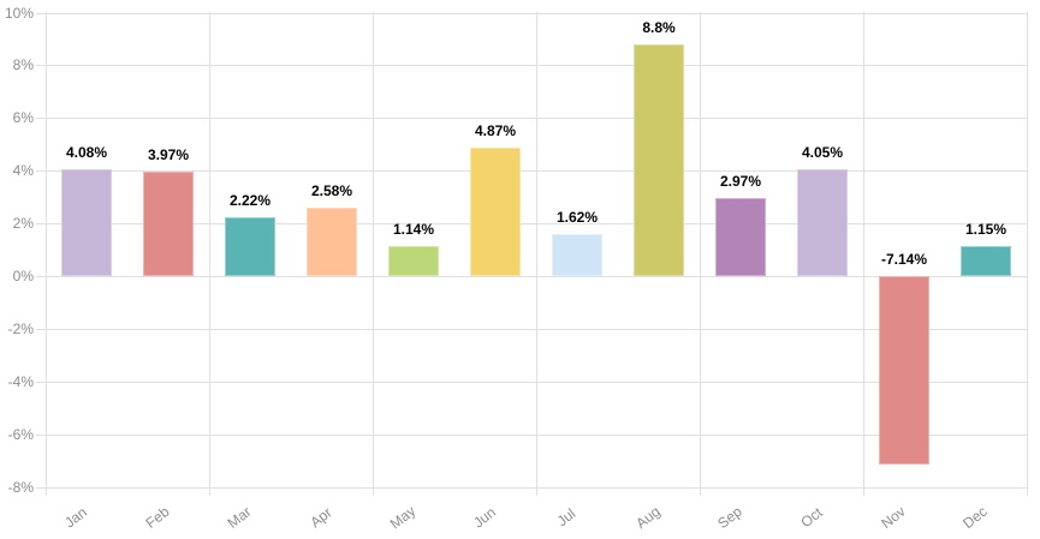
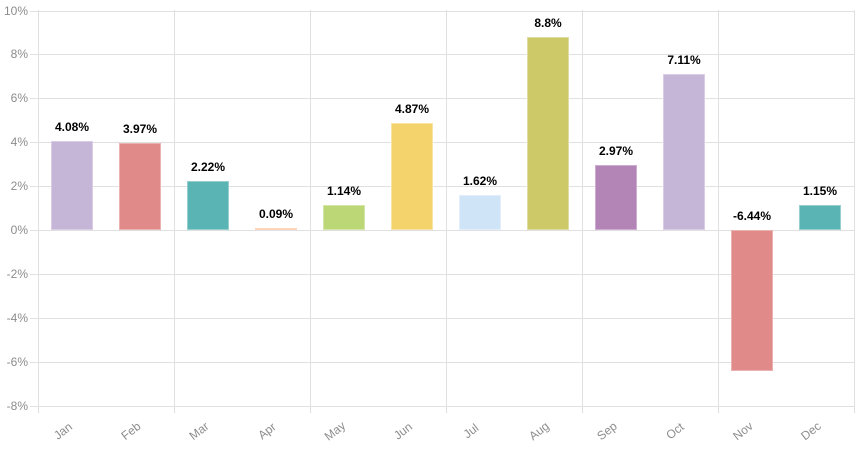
Apr: 2.58% -> 0.09%
Oct: 4.05% -> 7.11%
Nov: -7.14% -> -6.44%
